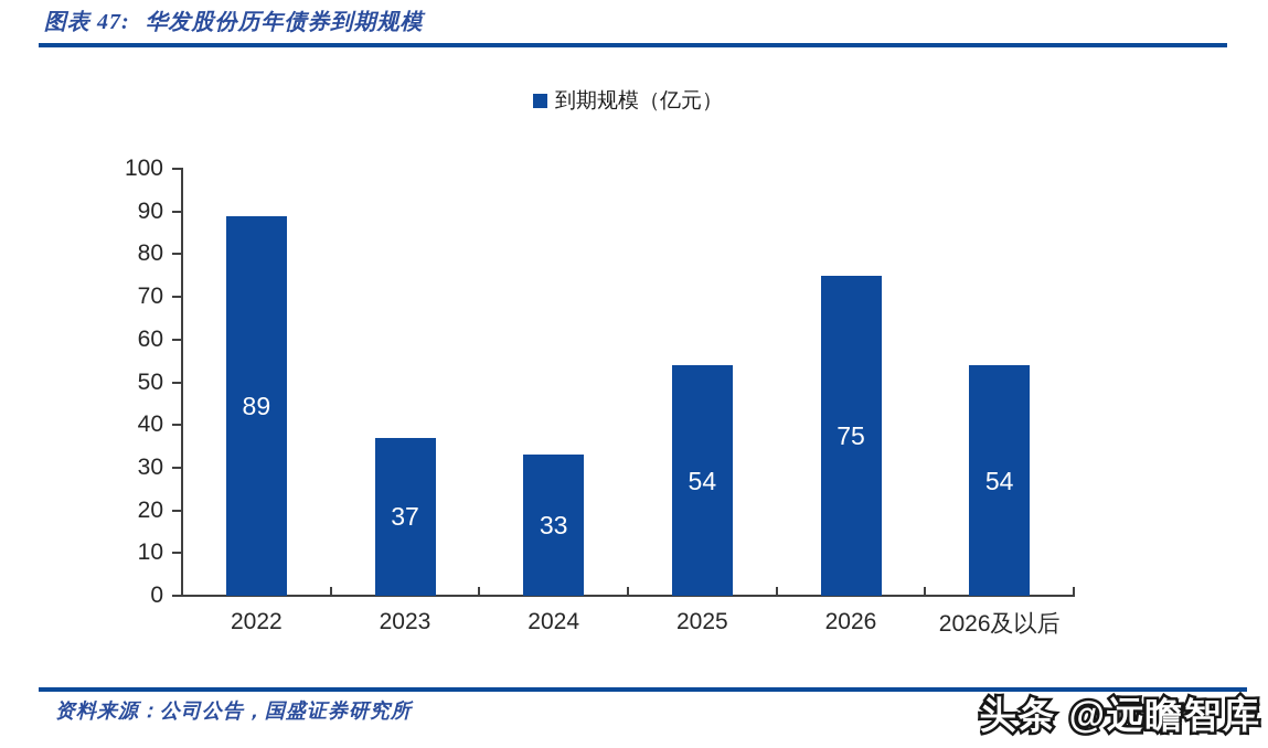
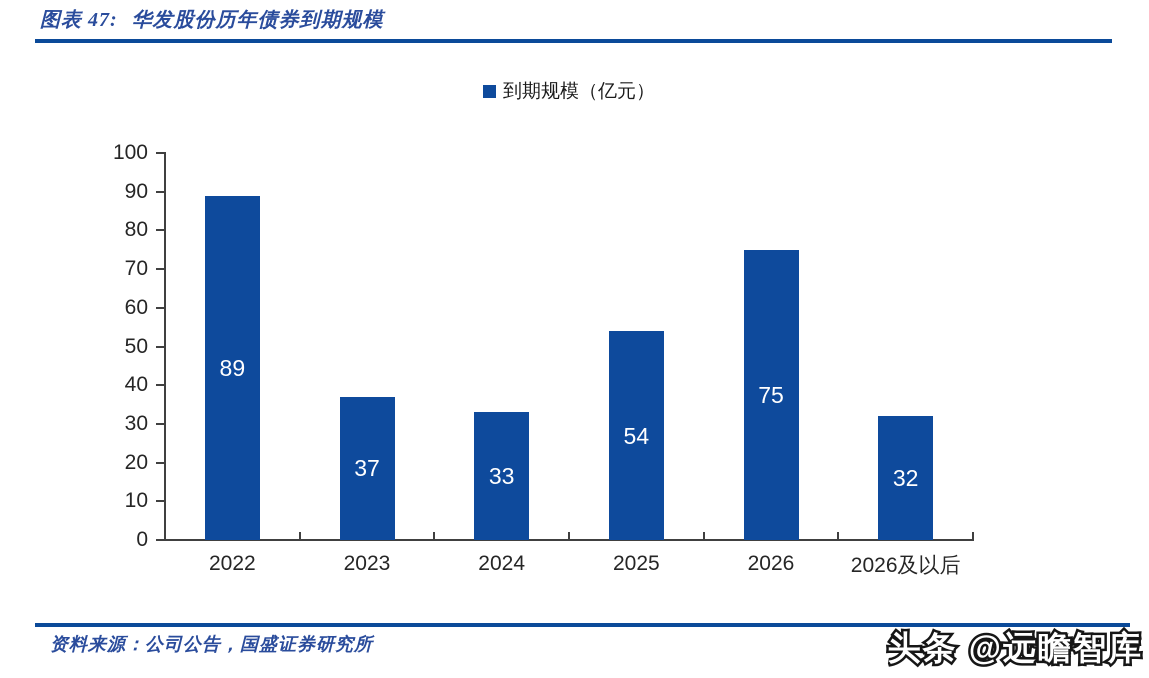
2026及以后: 54 -> 32
